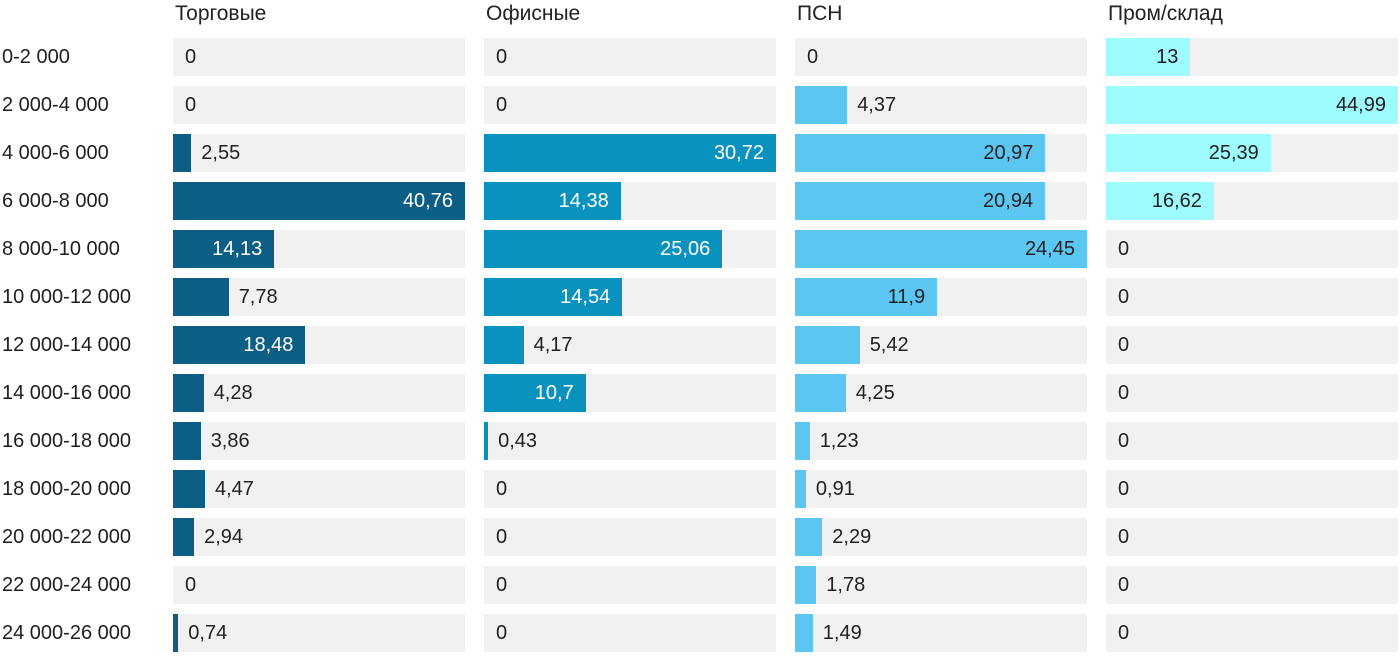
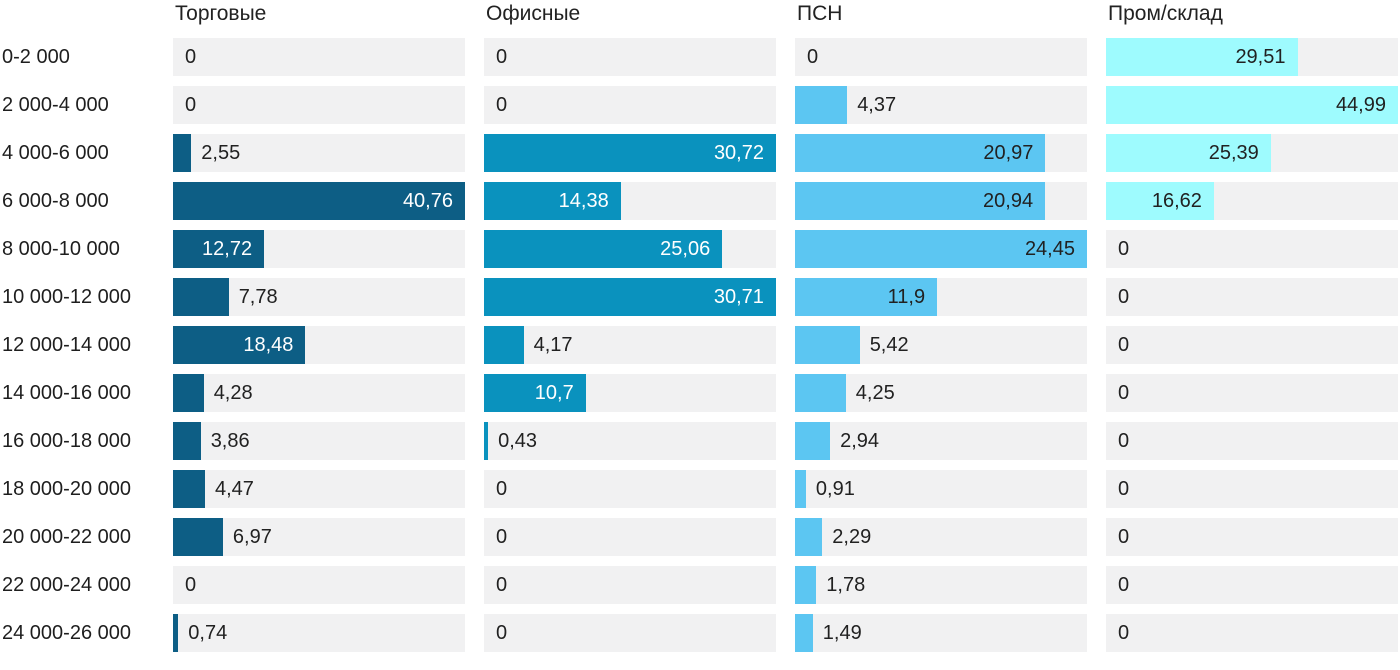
Пром/склад/0-2 000: 13 -> 29,51
Торговые/8 000-10 000: 14,13 -> 12,72
Офисные/10 000-12 000: 14,54 -> 30,71
ПСН/16 000-18 000: 1,23 -> 2,94
Торговые/20 000-22 000: 2,94 -> 6,97
